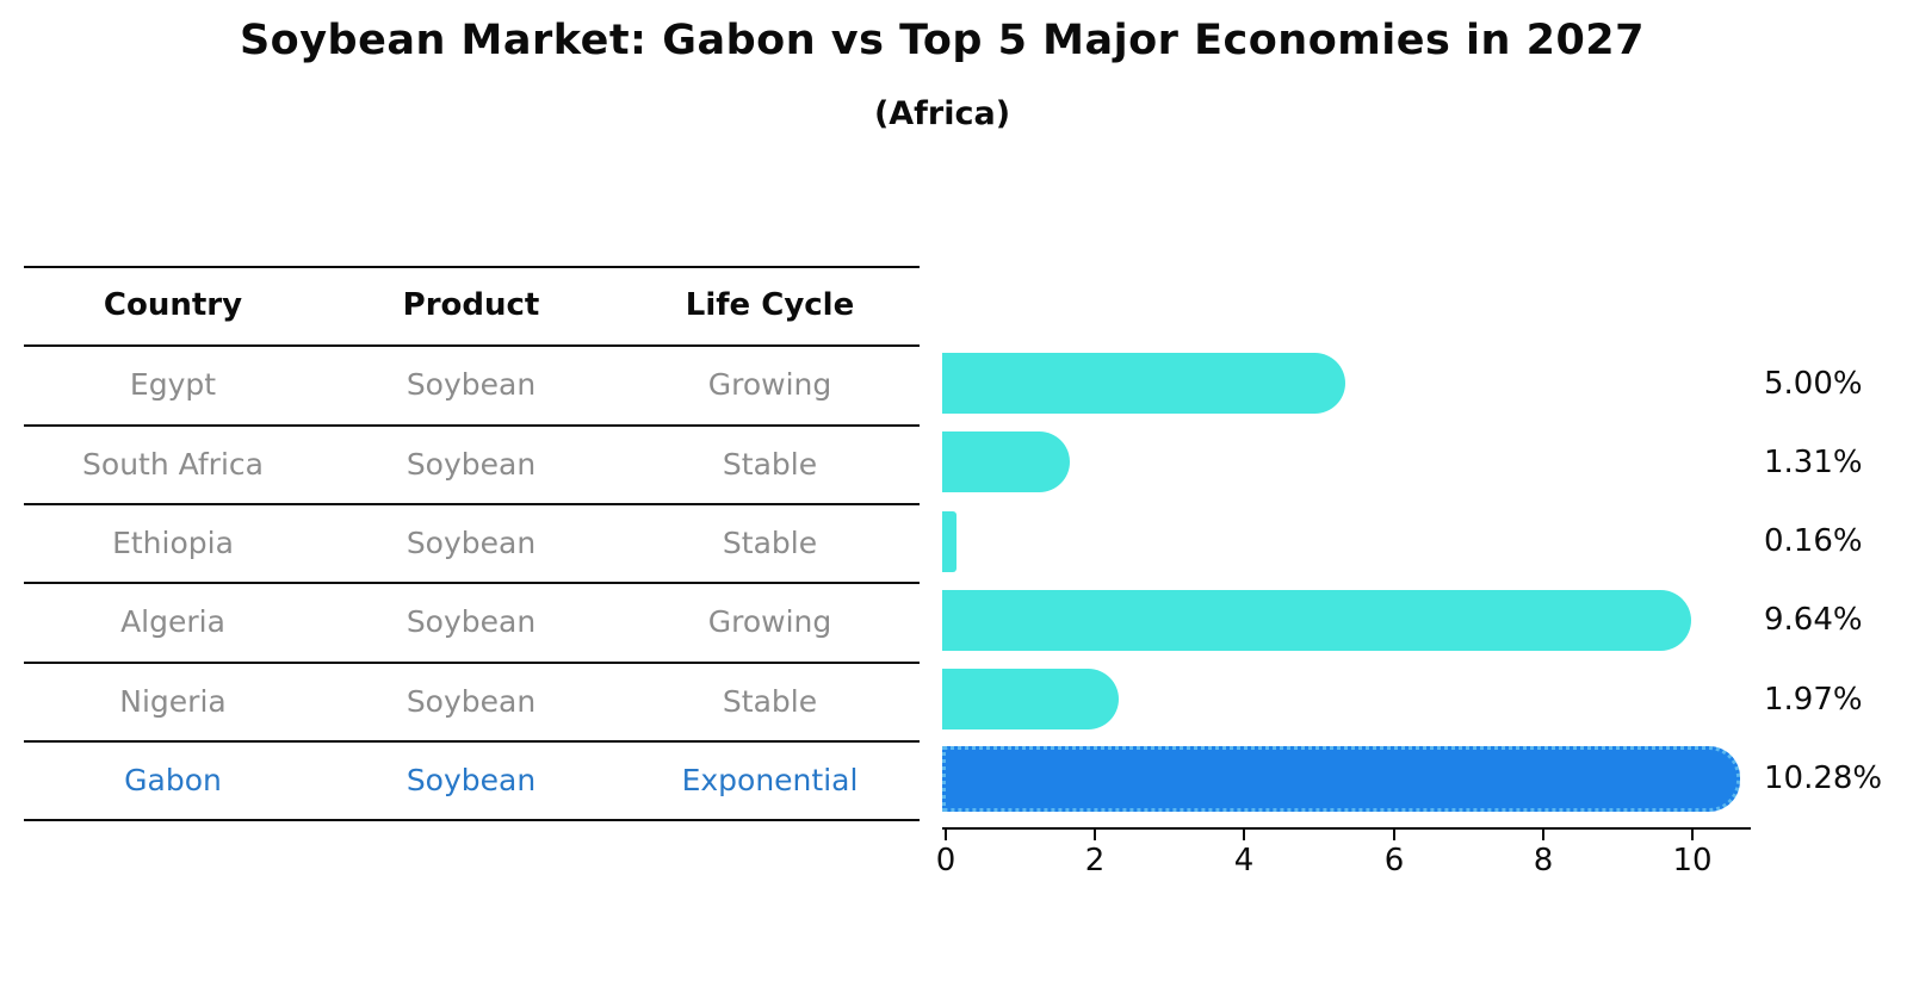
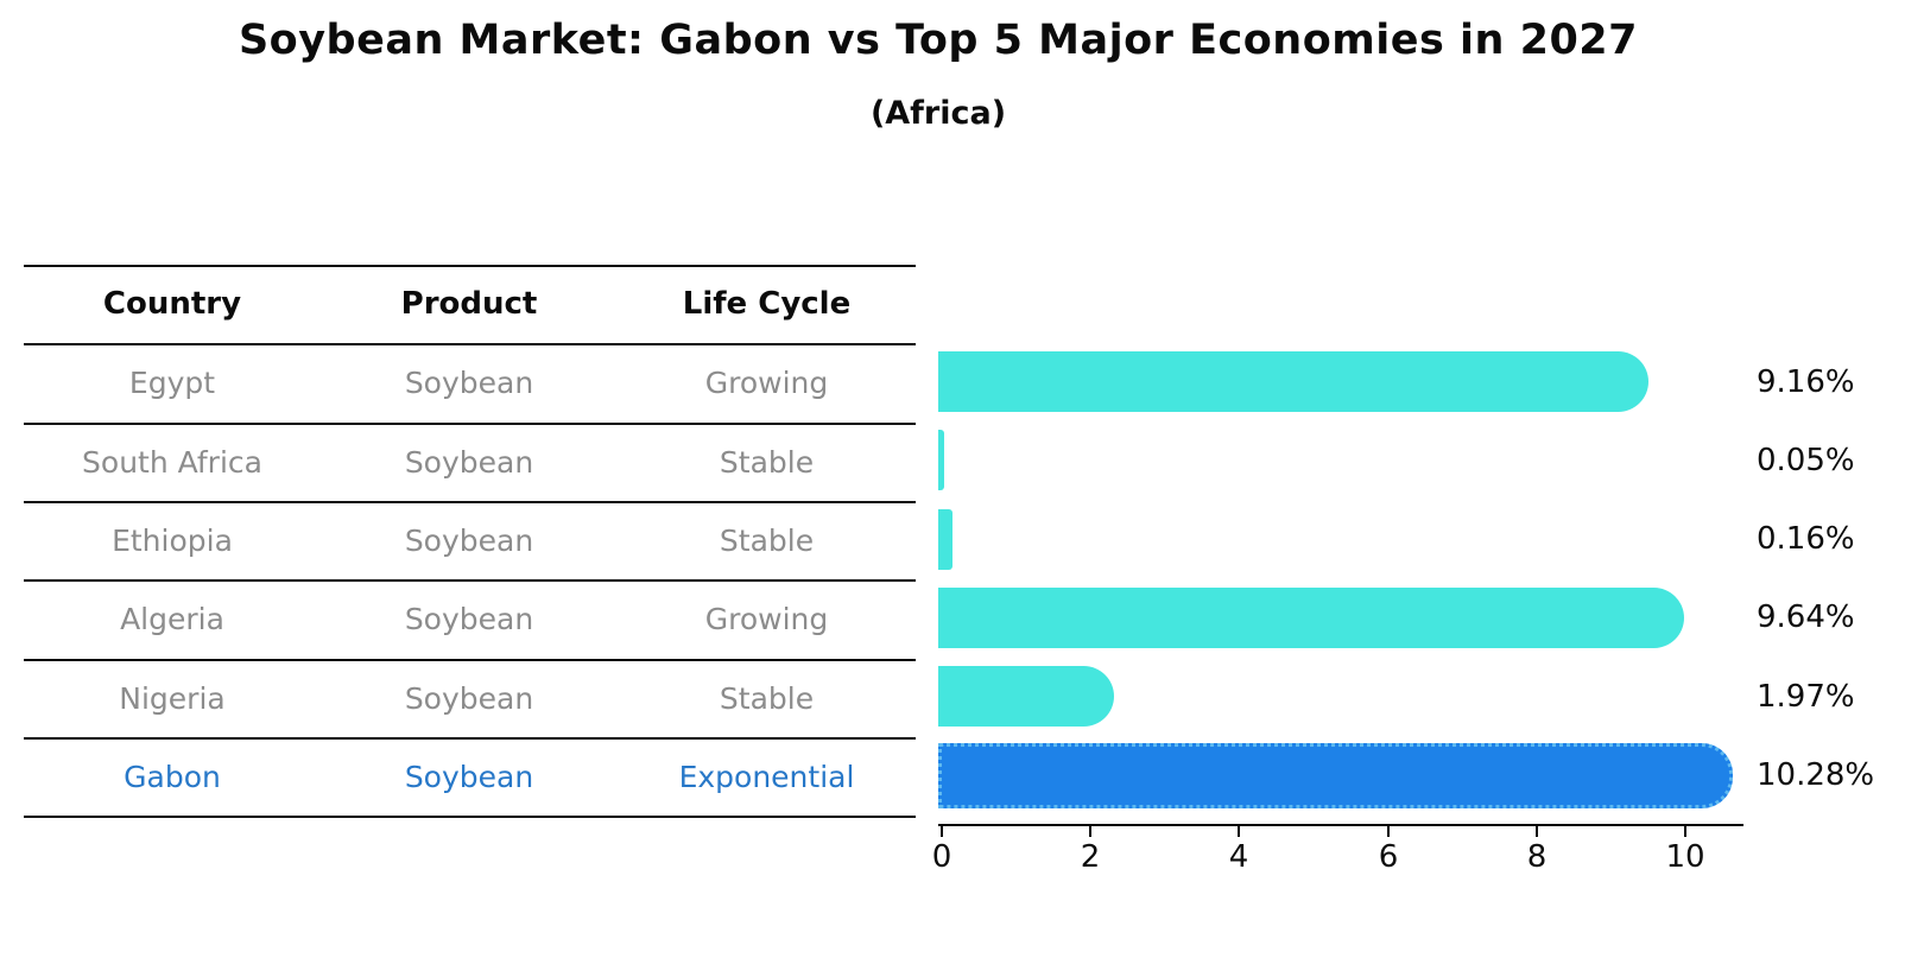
Egypt: 5.00% -> 9.16%
South Africa: 1.31% -> 0.05%
